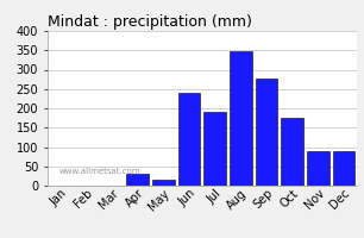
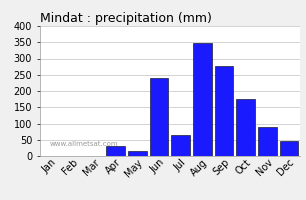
Jul: 190 -> 65
Dec: 88 -> 45
